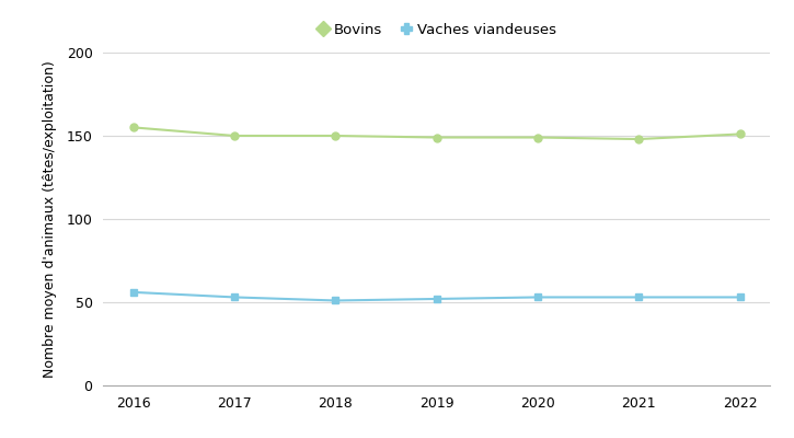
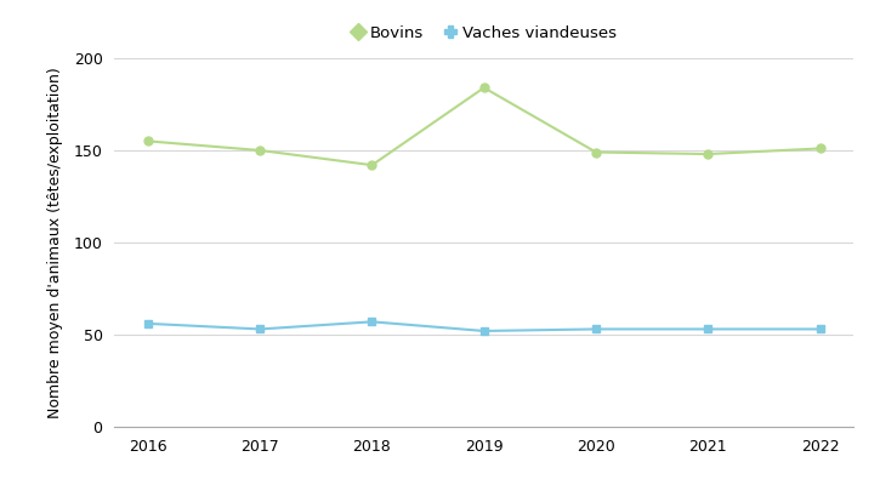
Bovins/2018: 150 -> 142
Vaches viandeuses/2018: 51 -> 57
Bovins/2019: 149 -> 184
